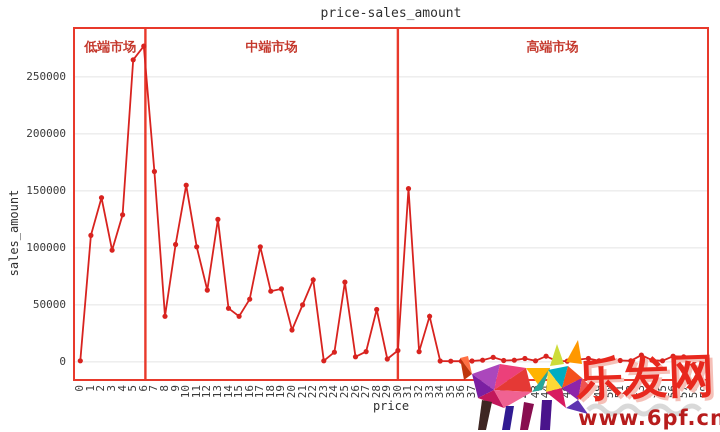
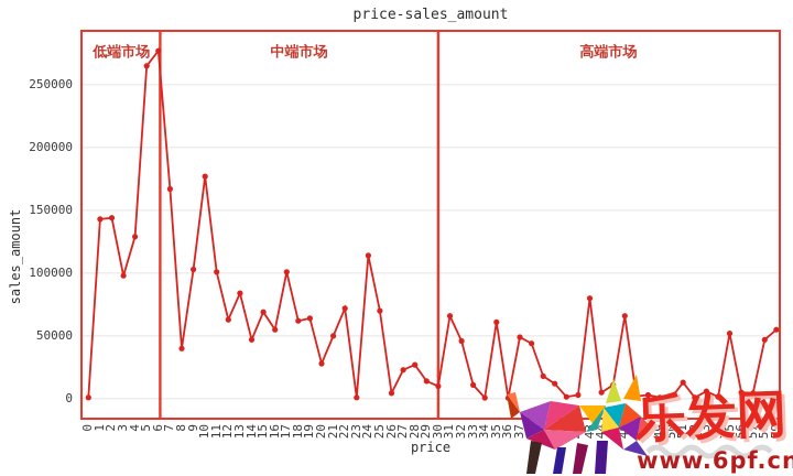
1: 111000 -> 143000
10: 155000 -> 177000
13: 125000 -> 84000
15: 40000 -> 69000
24: 8000 -> 114000
27: 9000 -> 23000
28: 46000 -> 27000
29: 2000 -> 14000
31: 152000 -> 66000
32: 9000 -> 46000
33: 40000 -> 11000
35: 1000 -> 61000
37: 1000 -> 49000
38: 2000 -> 44000
39: 4000 -> 18000
40: 1000 -> 12000
43: 1000 -> 80000
45: 1000 -> 11000
46: 1000 -> 66000
51: 1000 -> 13000
55: 1000 -> 52000
58: 1000 -> 47000
59: 2000 -> 55000
